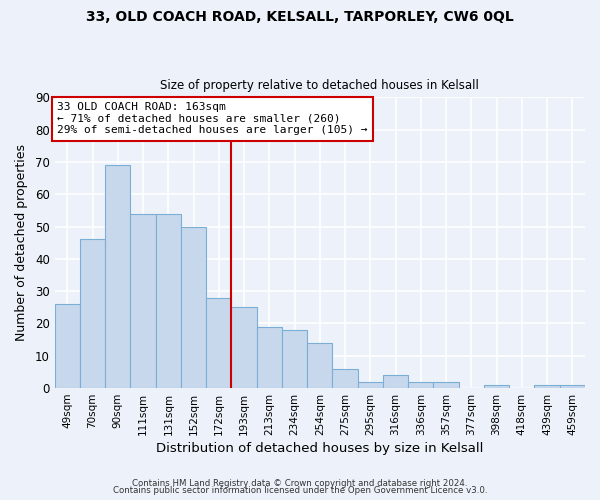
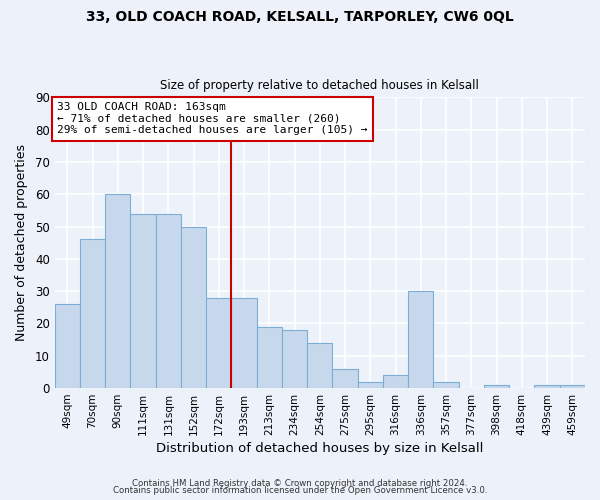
90sqm: 69 -> 60
193sqm: 25 -> 28
336sqm: 2 -> 30
